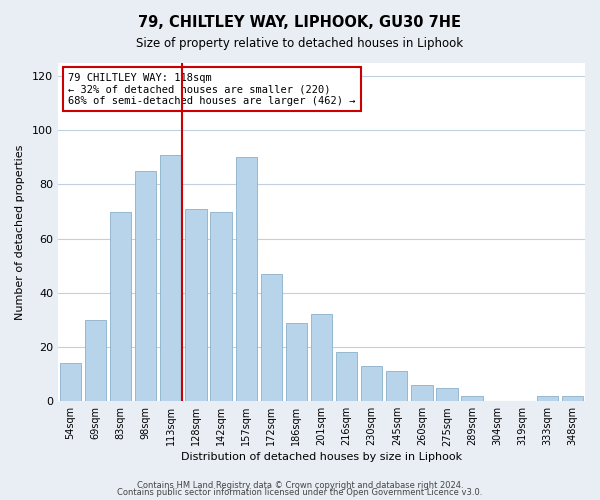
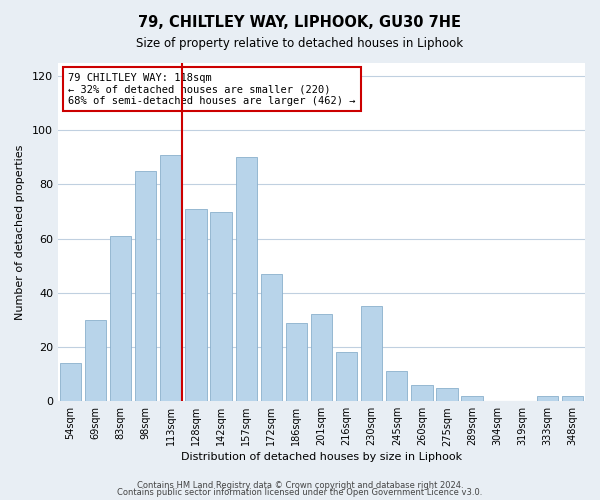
83sqm: 70 -> 61
230sqm: 13 -> 35
